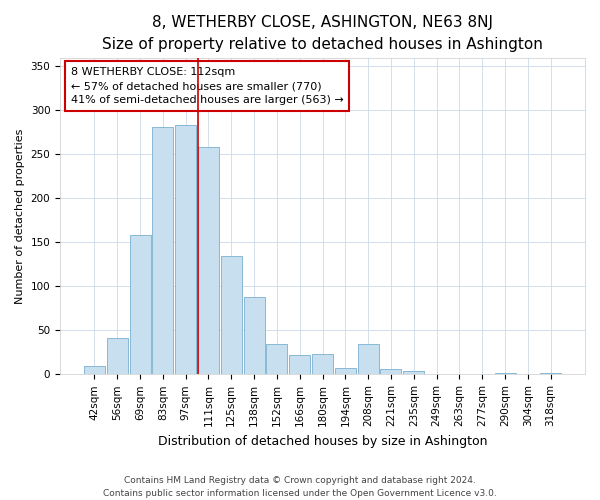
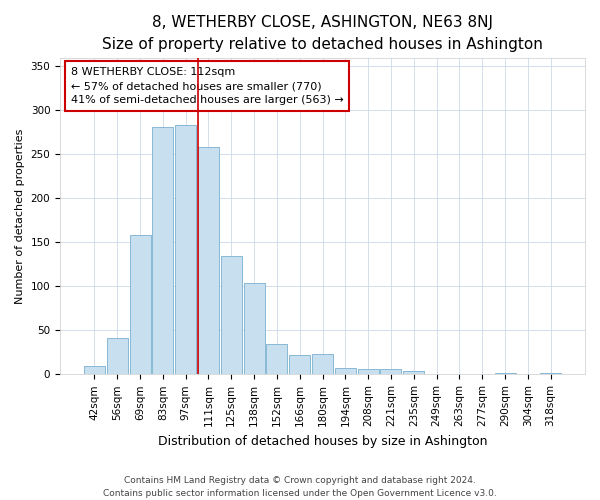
138sqm: 88 -> 104
208sqm: 34 -> 6
